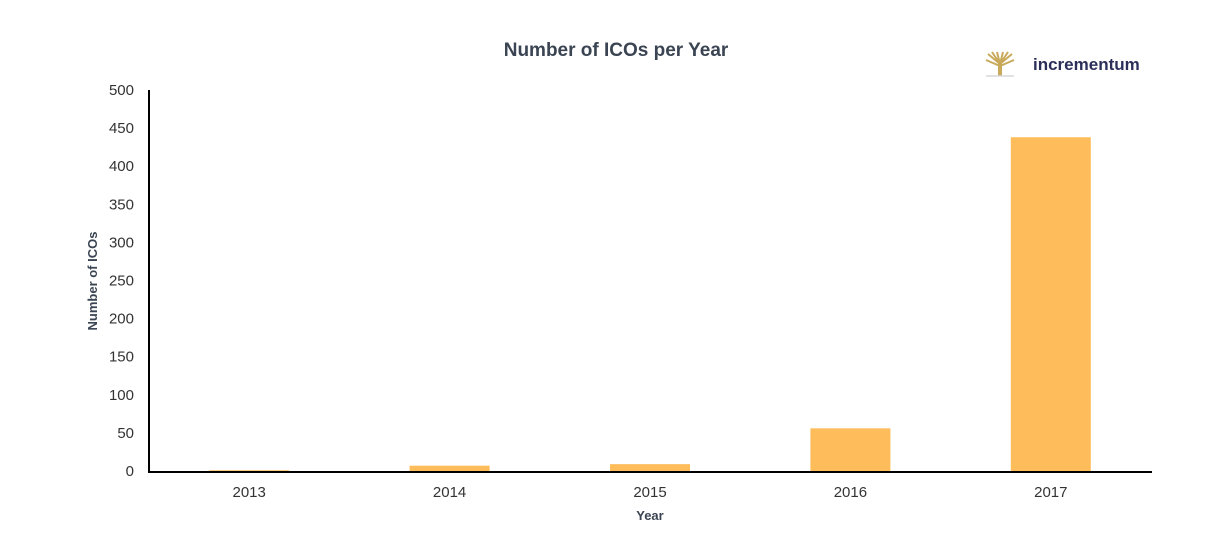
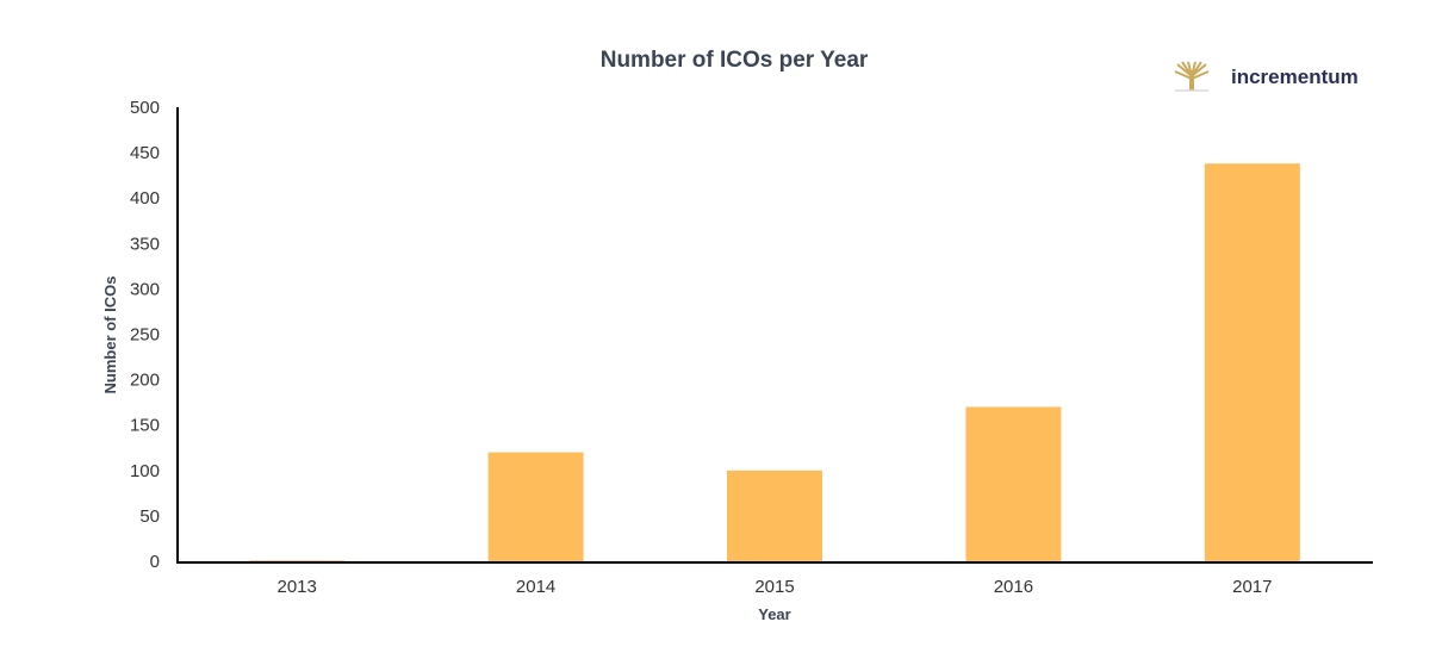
2014: 10 -> 120
2015: 10 -> 100
2016: 60 -> 170
